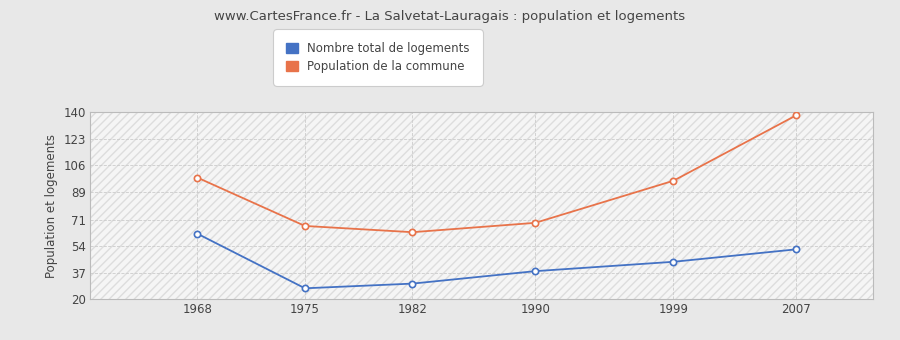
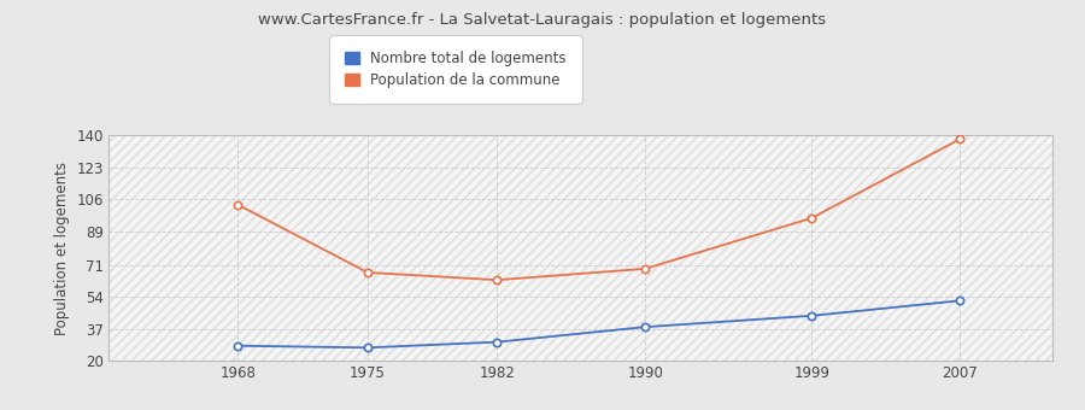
Nombre total de logements/1968: 62 -> 28
Population de la commune/1968: 98 -> 103
